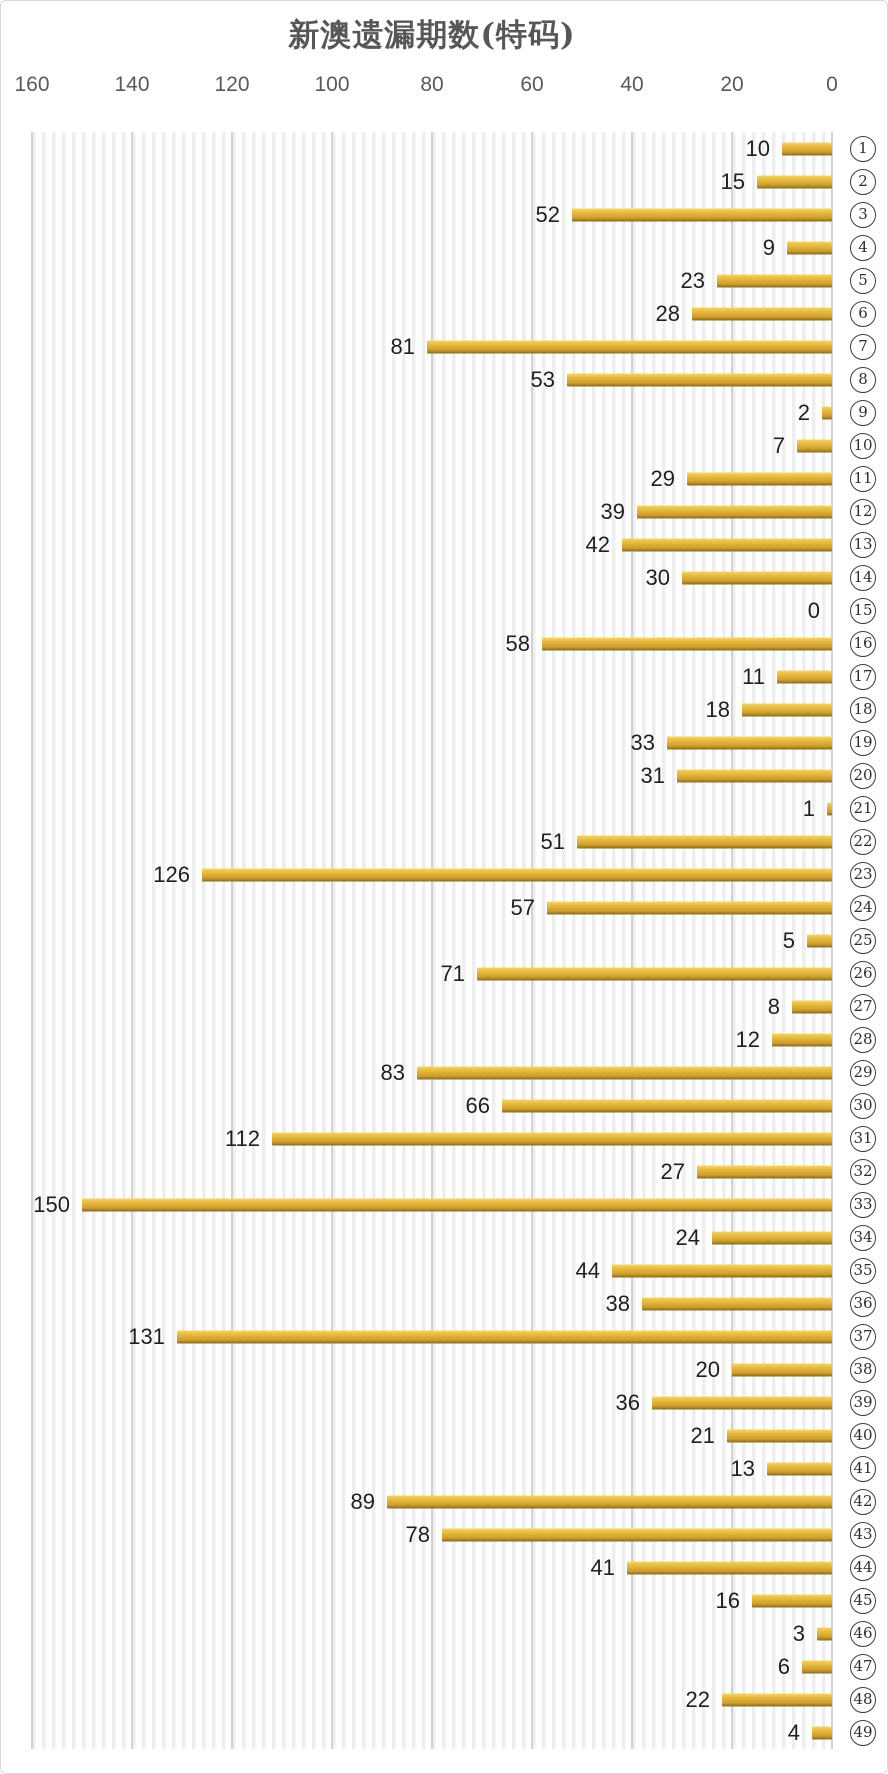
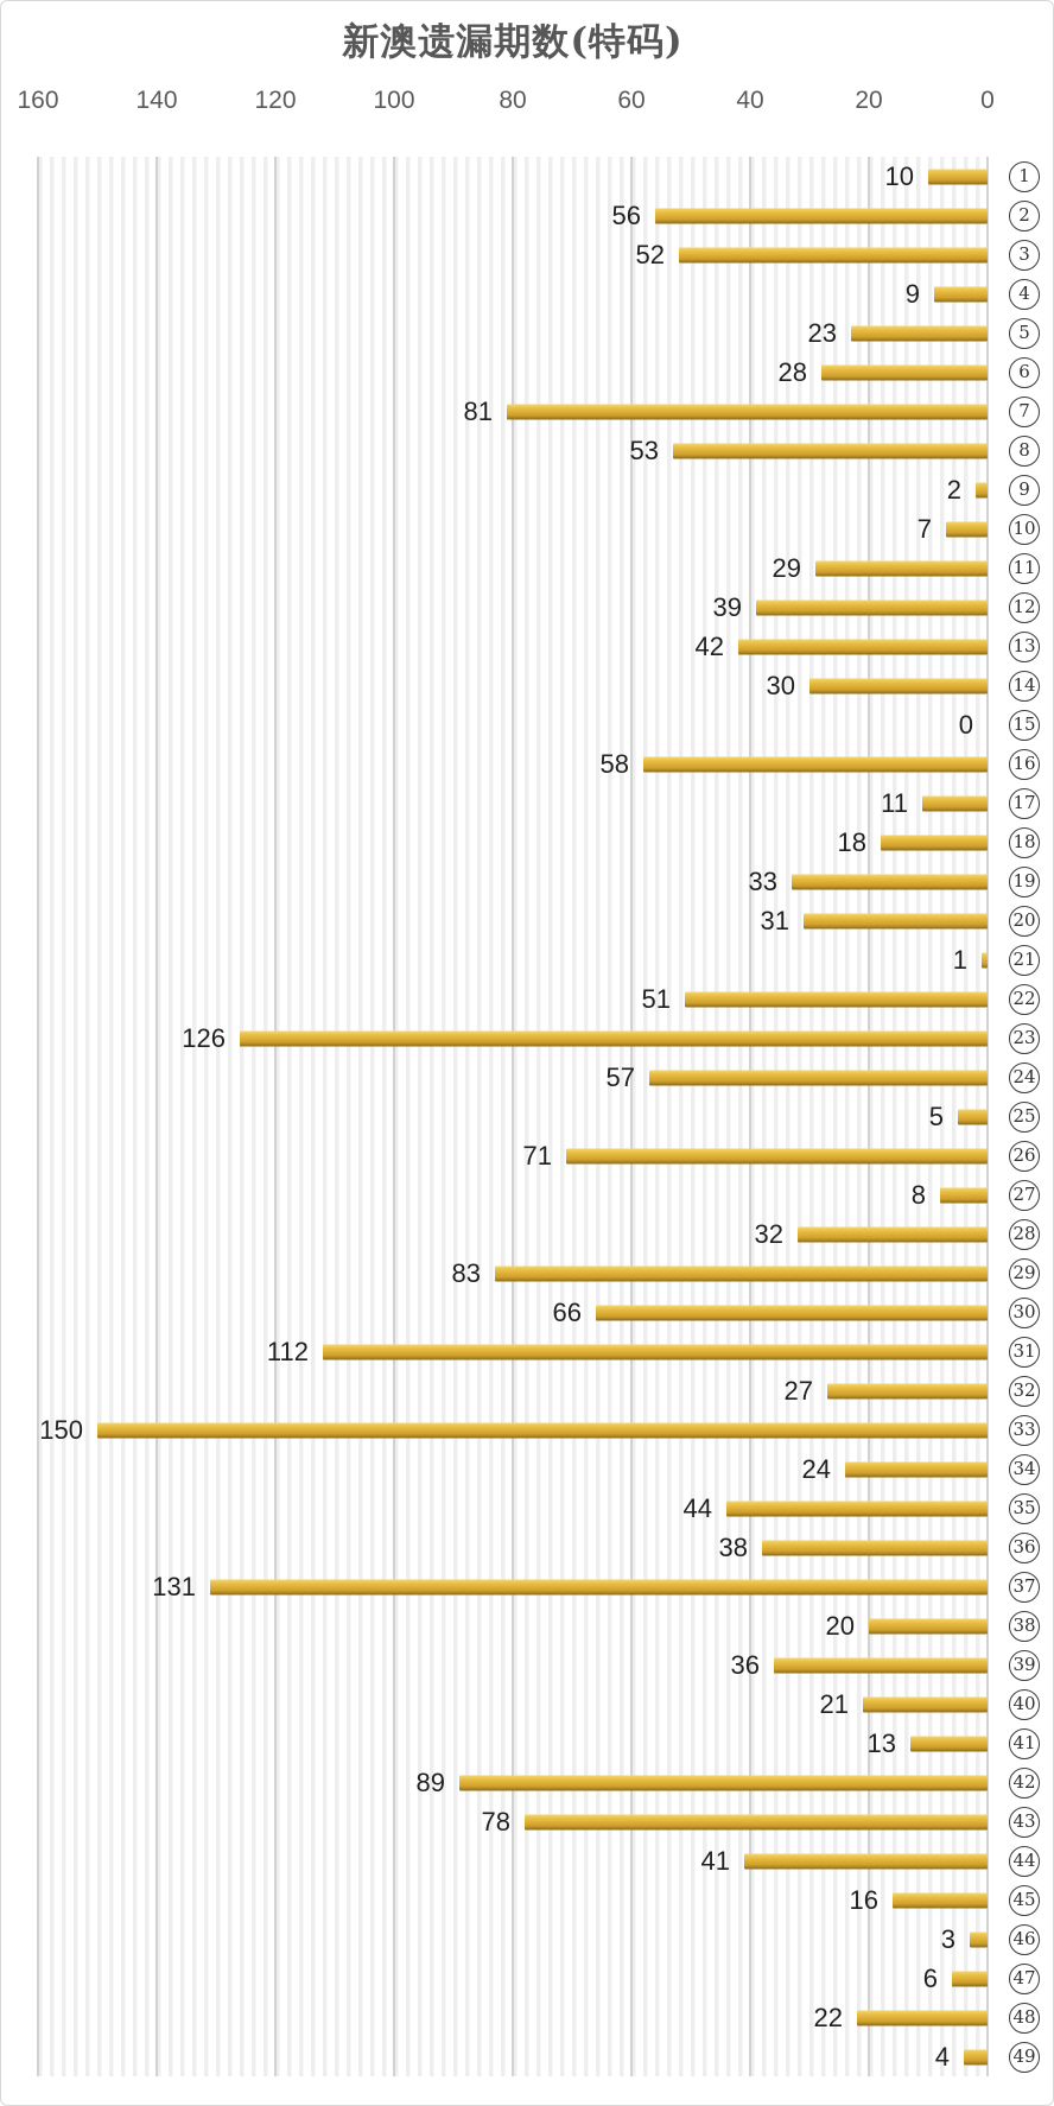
2: 15 -> 56
28: 12 -> 32
